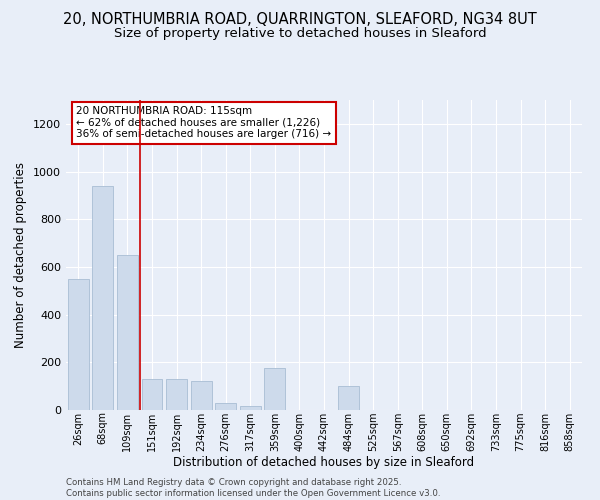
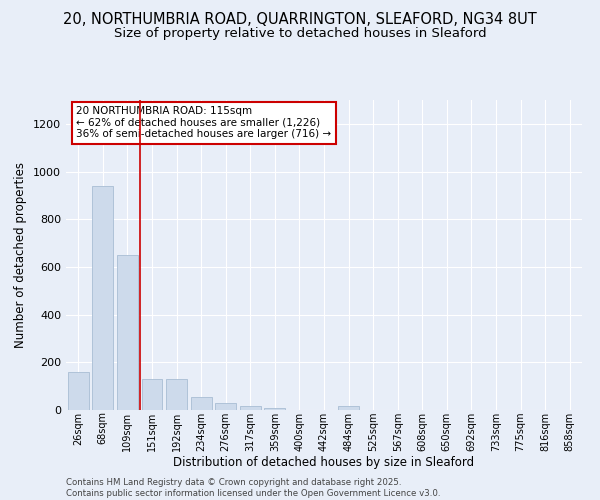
26sqm: 550 -> 160
234sqm: 120 -> 55
359sqm: 175 -> 10
484sqm: 100 -> 15
